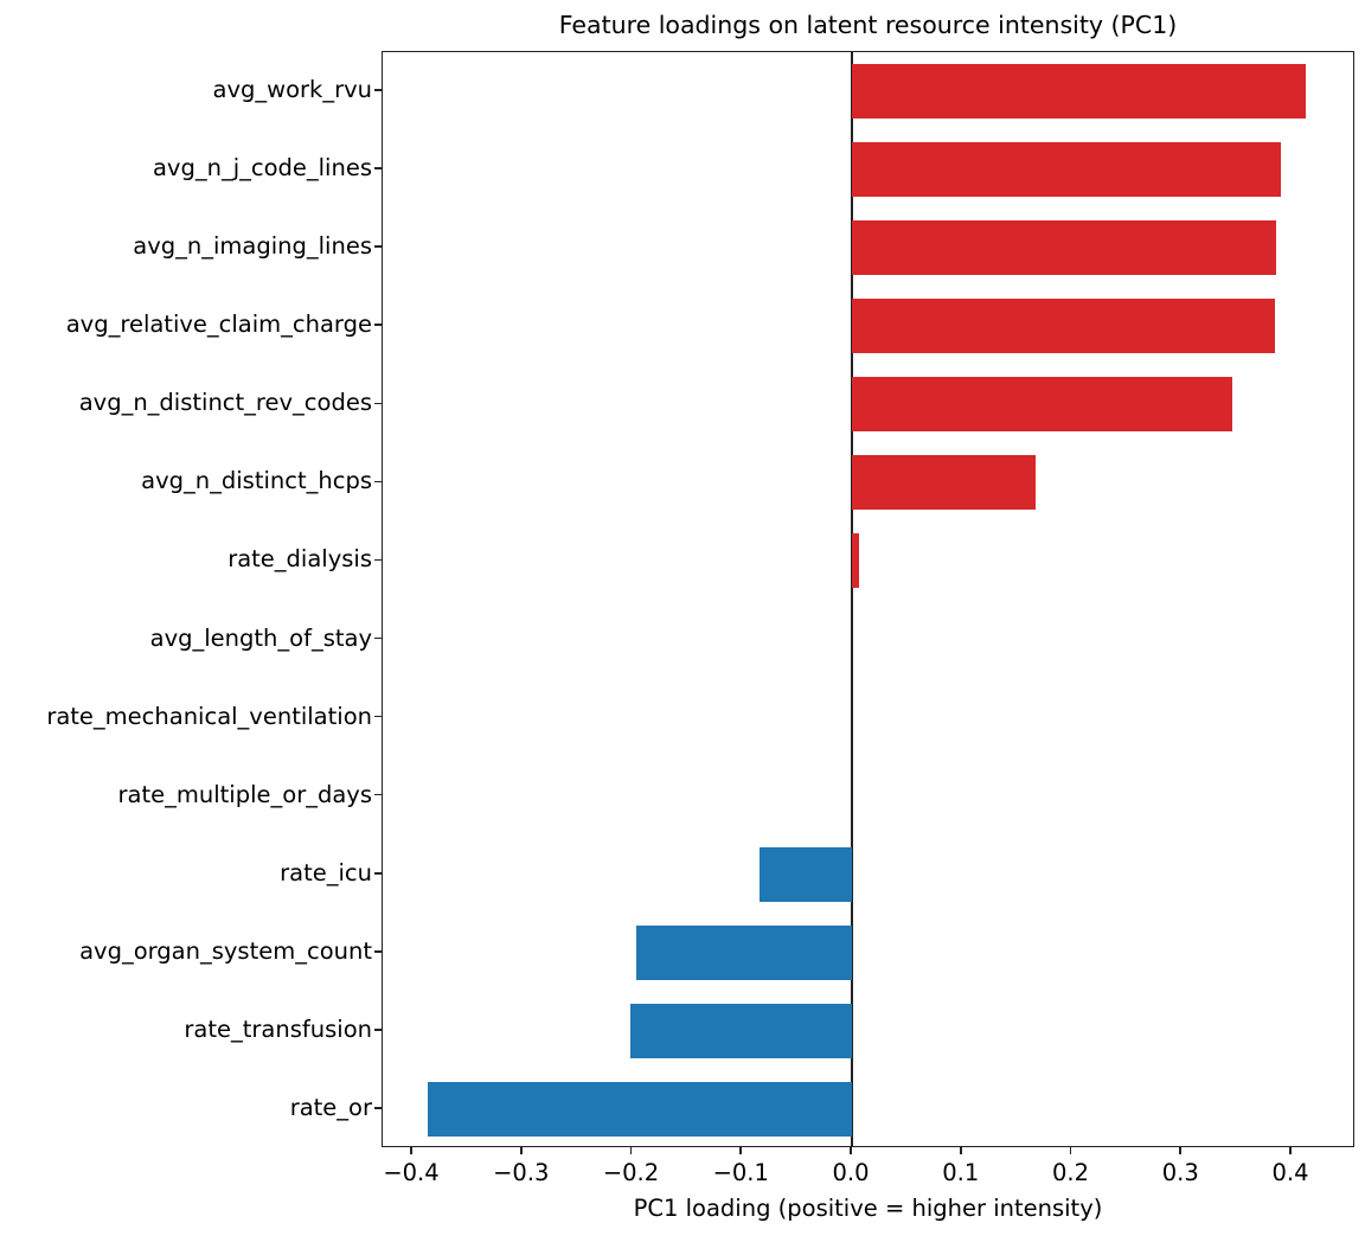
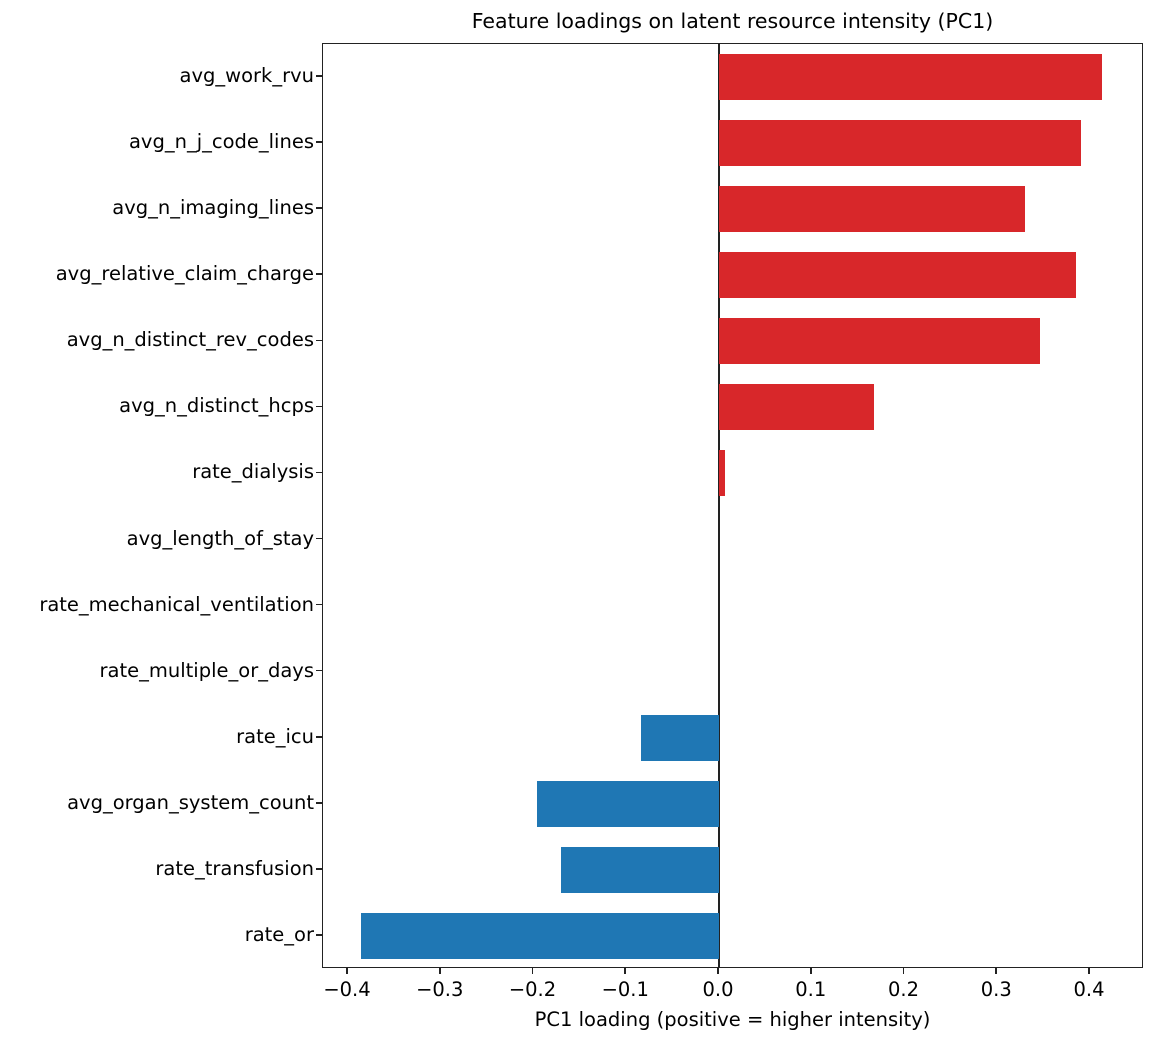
avg_n_imaging_lines: 0.39 -> 0.33
rate_transfusion: -0.20 -> -0.17
